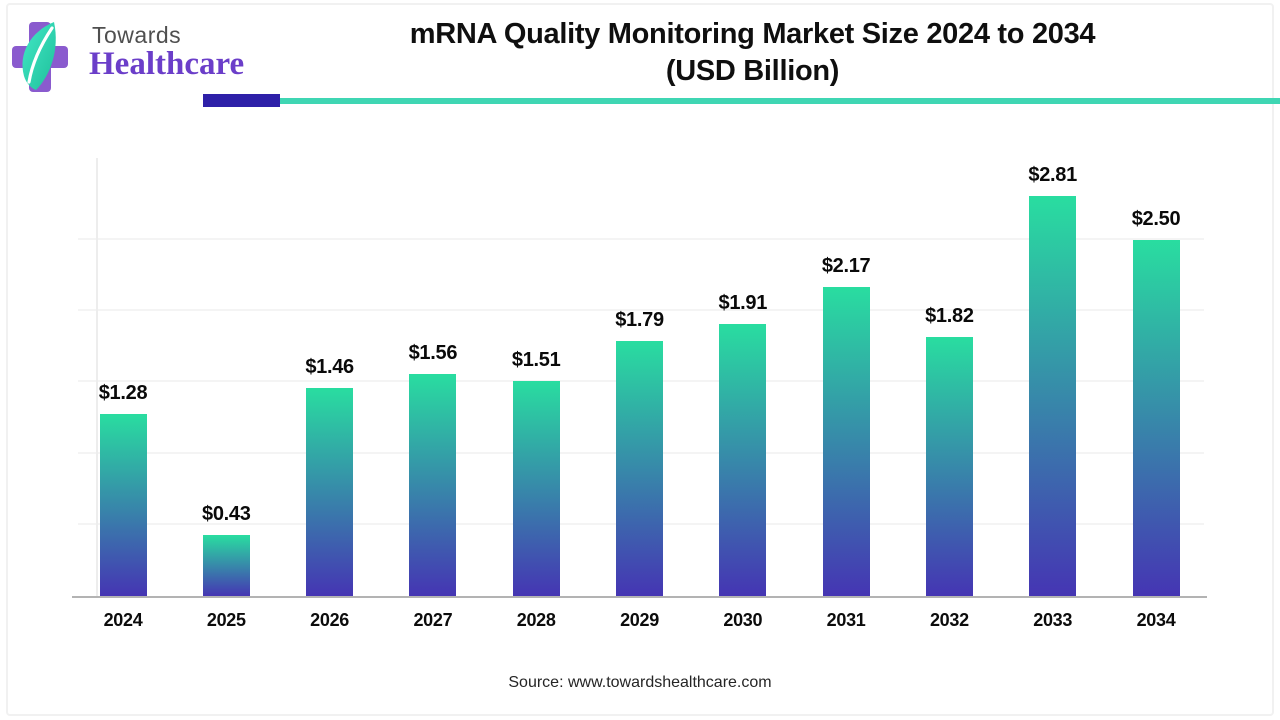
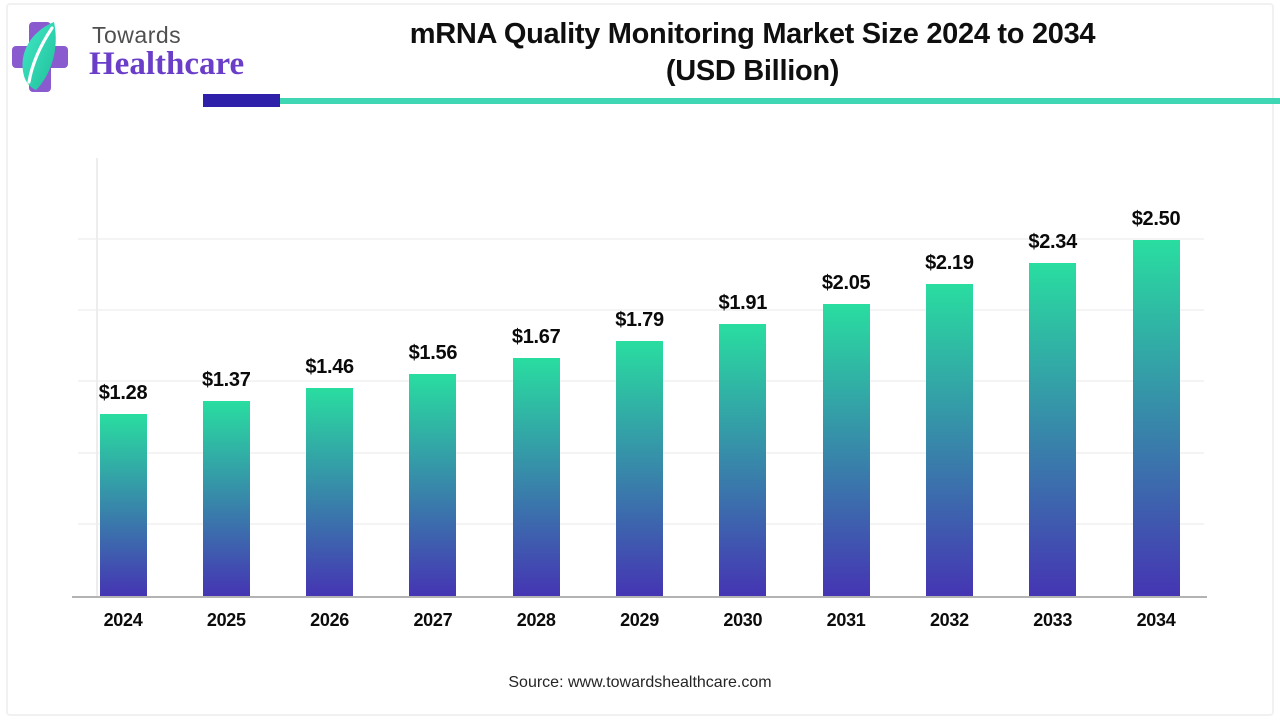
2025: $0.43 -> $1.37
2028: $1.51 -> $1.67
2031: $2.17 -> $2.05
2032: $1.82 -> $2.19
2033: $2.81 -> $2.34
